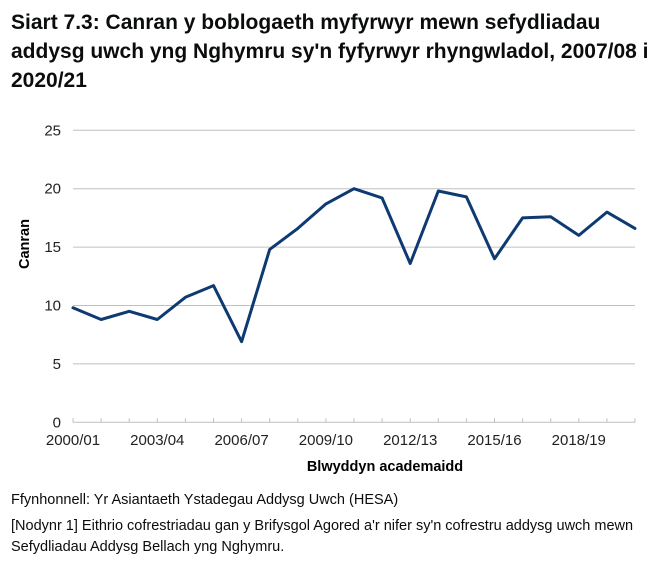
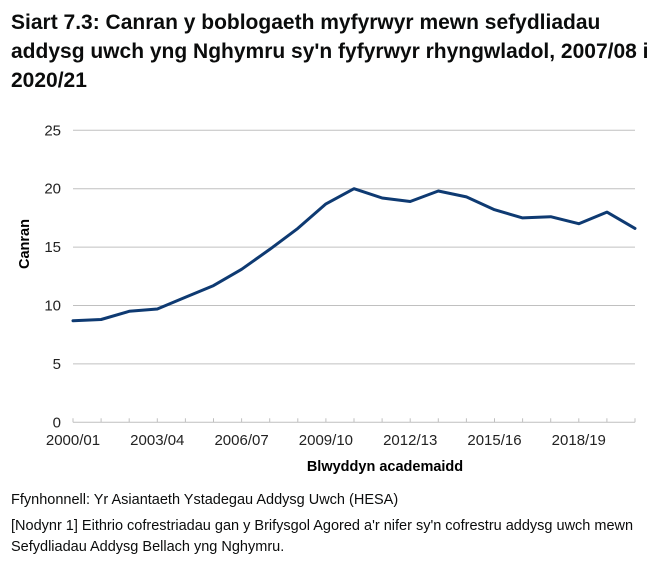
2000/01: 9.8 -> 8.7
2003/04: 8.8 -> 9.7
2006/07: 6.9 -> 13.1
2012/13: 13.6 -> 18.9
2015/16: 14.0 -> 18.2
2018/19: 16.0 -> 17.0
